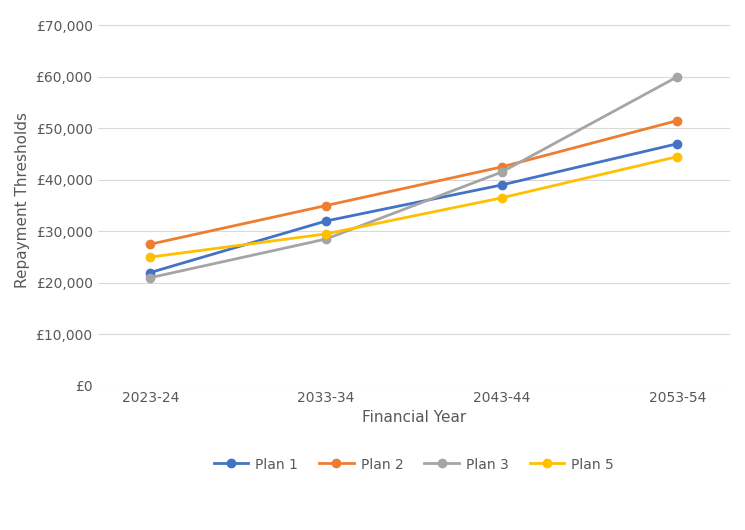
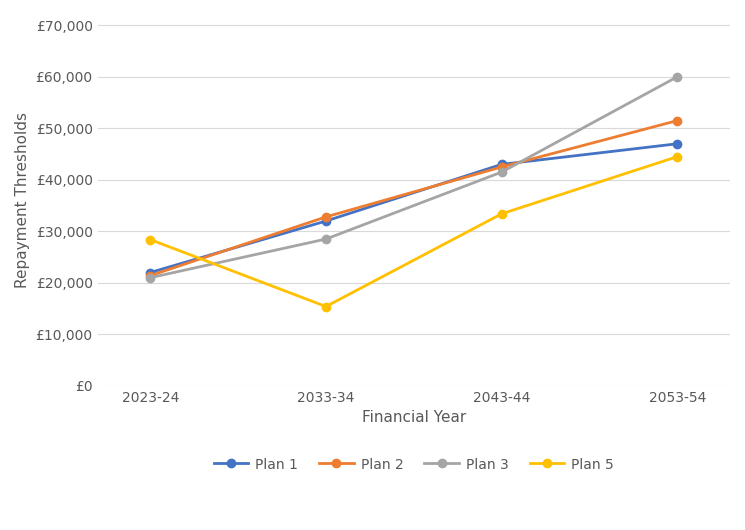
Plan 2/2023-24: £27,500 -> £21,400
Plan 5/2023-24: £25,000 -> £28,400
Plan 2/2033-34: £35,000 -> £32,800
Plan 5/2033-34: £29,500 -> £15,400
Plan 1/2043-44: £39,000 -> £43,000
Plan 5/2043-44: £36,500 -> £33,400
